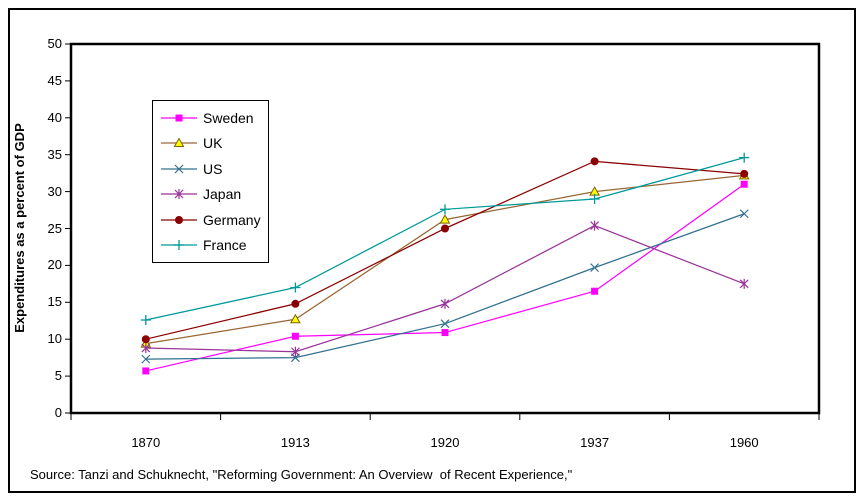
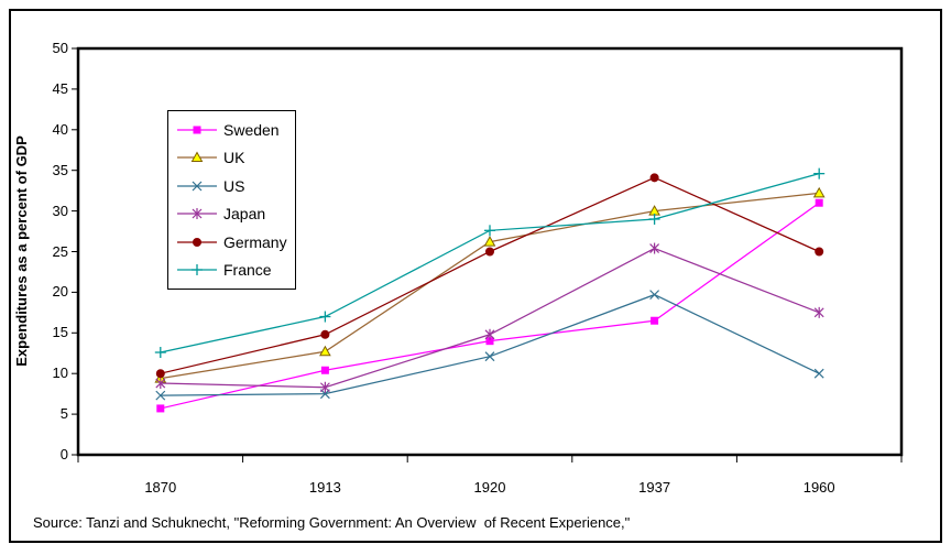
Sweden/1920: 11 -> 14
US/1960: 27 -> 10
Germany/1960: 32 -> 25
